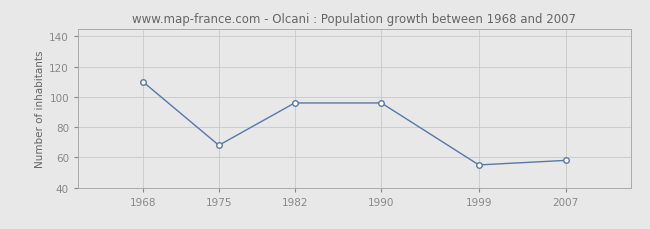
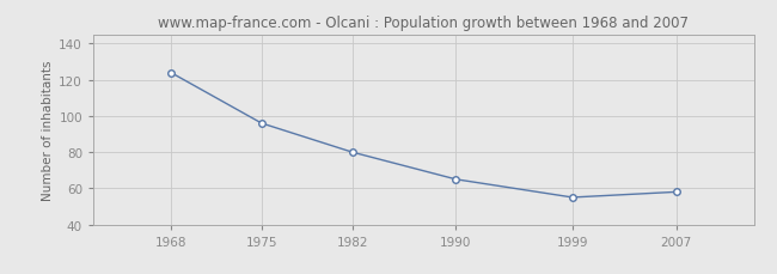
1968: 110 -> 124
1975: 68 -> 96
1982: 96 -> 80
1990: 96 -> 65
